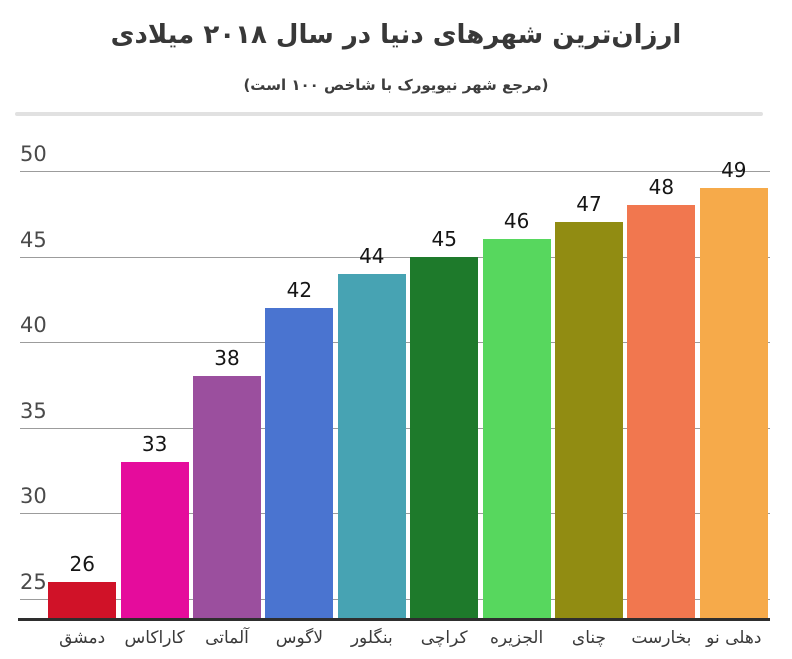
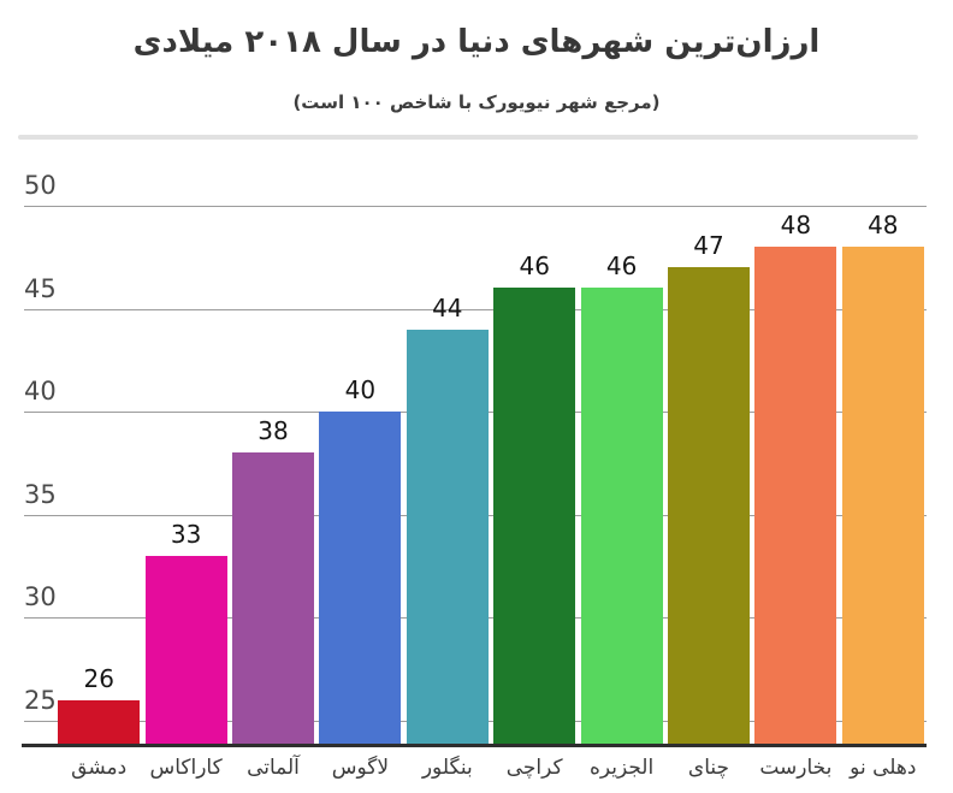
لاگوس: 42 -> 40
کراچی: 45 -> 46
دهلی نو: 49 -> 48
